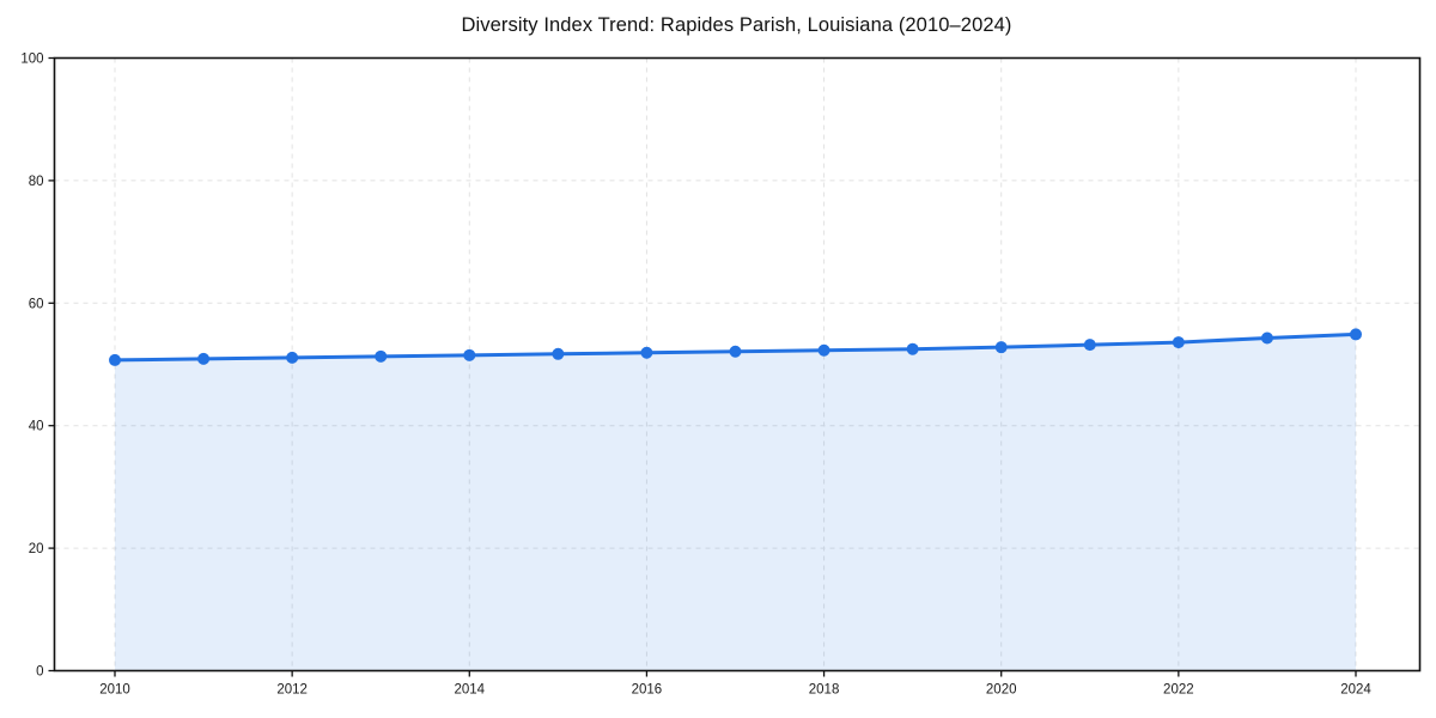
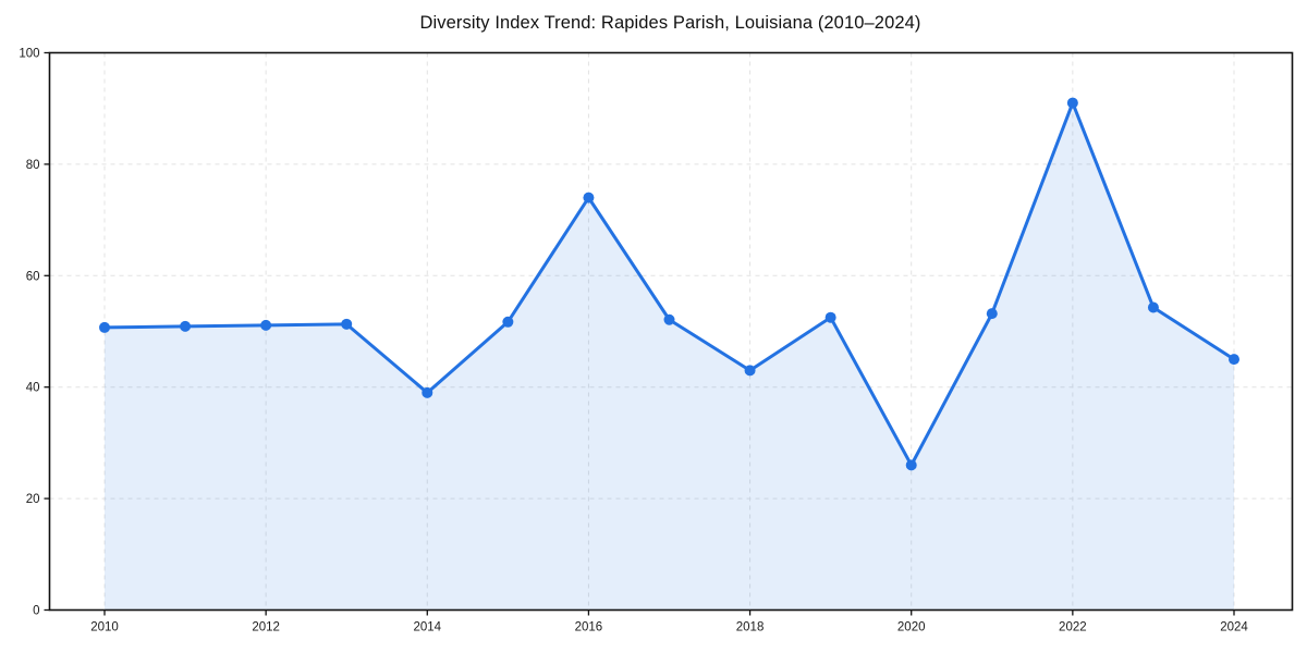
2014: 52 -> 39
2016: 52 -> 74
2018: 52 -> 43
2020: 53 -> 26
2022: 54 -> 91
2024: 55 -> 45
